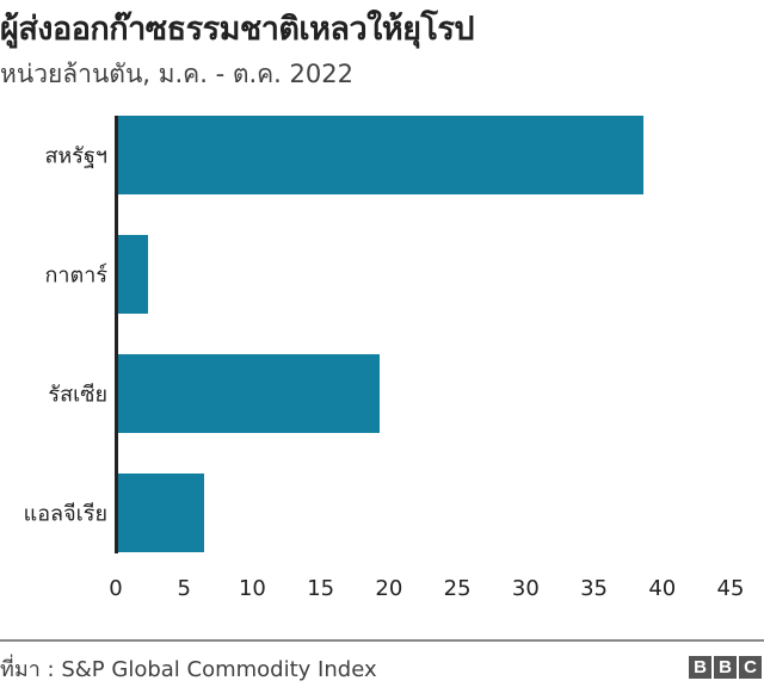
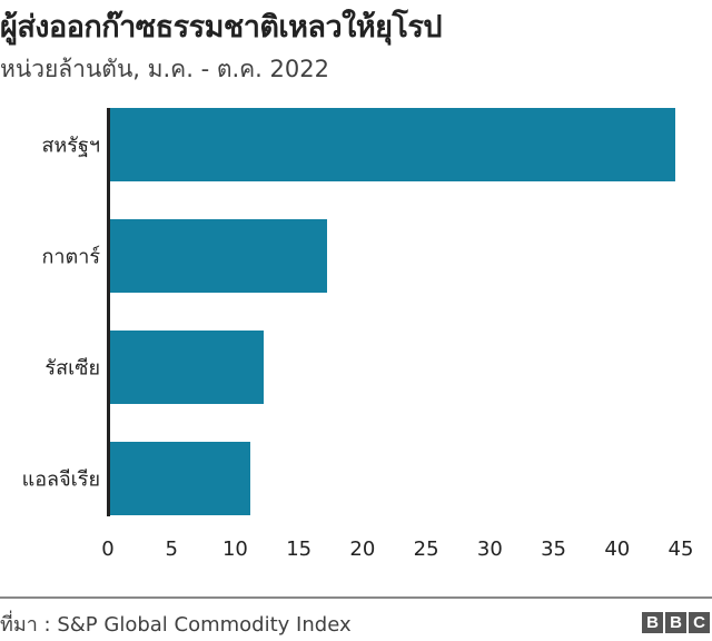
สหรัฐฯ: 38.6 -> 44.6
กาตาร์: 2.4 -> 17.2
รัสเซีย: 19.3 -> 12.2
แอลจีเรีย: 6.5 -> 11.2
